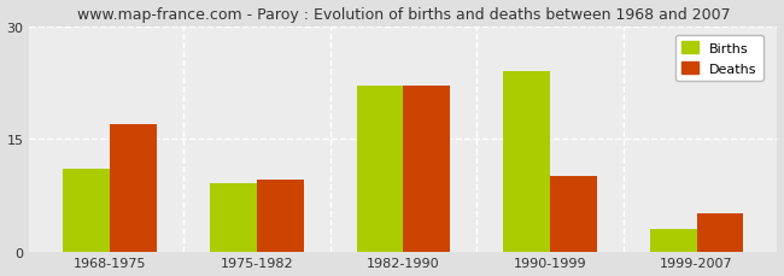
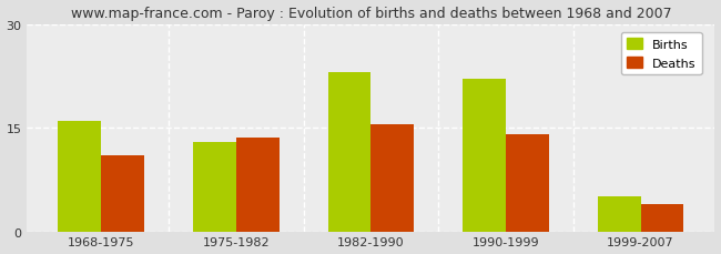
Births/1968-1975: 11 -> 16
Deaths/1968-1975: 17.0 -> 11.0
Births/1975-1982: 9 -> 13
Deaths/1975-1982: 9.6 -> 13.5
Births/1982-1990: 22 -> 23
Deaths/1982-1990: 22.0 -> 15.5
Births/1990-1999: 24 -> 22
Deaths/1990-1999: 10.0 -> 14.0
Births/1999-2007: 3 -> 5
Deaths/1999-2007: 5.0 -> 4.0
